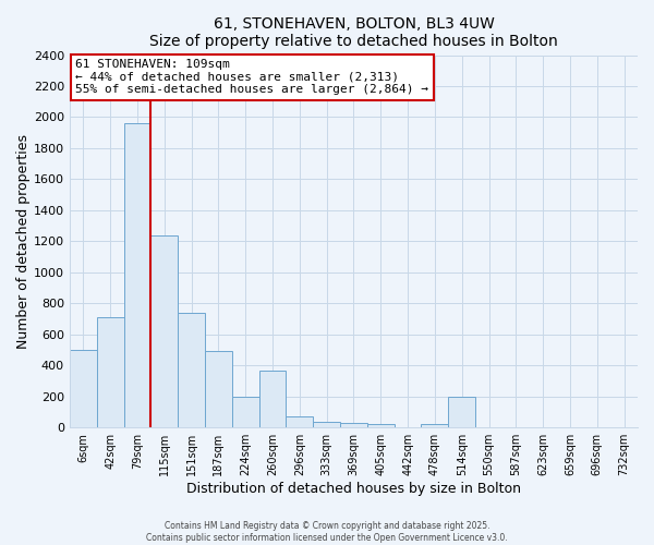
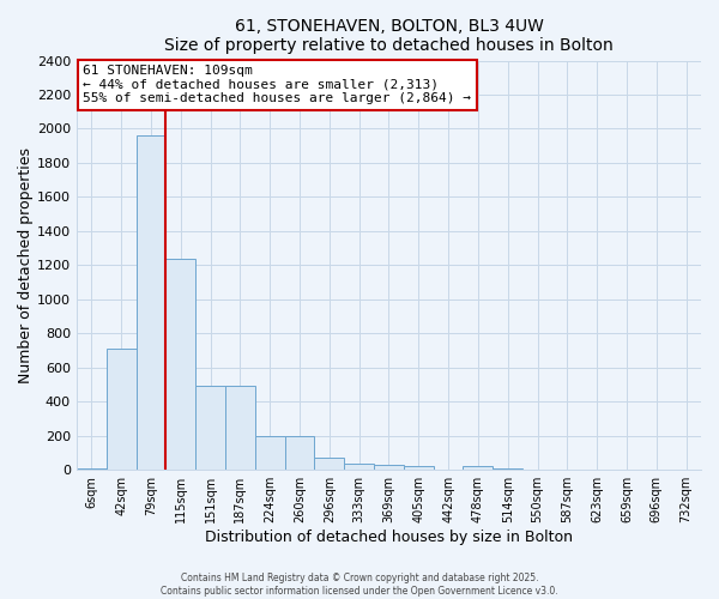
6sqm: 500 -> 0
151sqm: 740 -> 490
260sqm: 370 -> 200
514sqm: 200 -> 10
